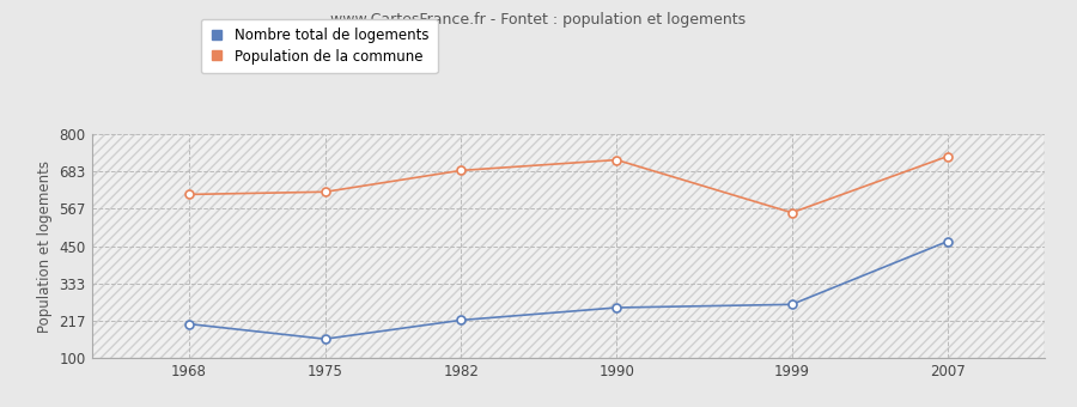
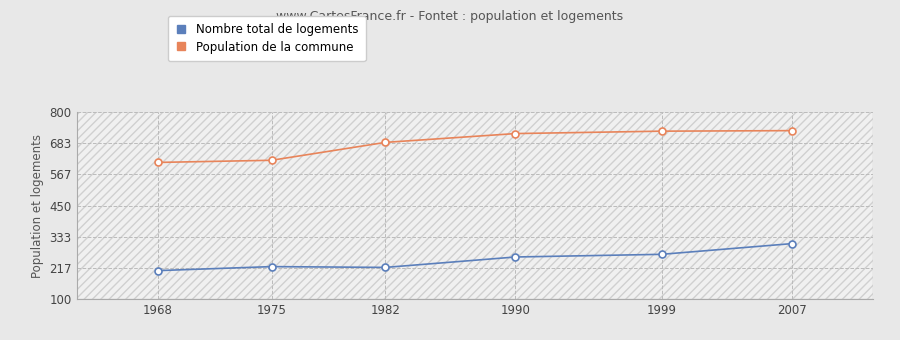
Nombre total de logements/1975: 160 -> 222
Population de la commune/1999: 555 -> 729
Nombre total de logements/2007: 465 -> 308
